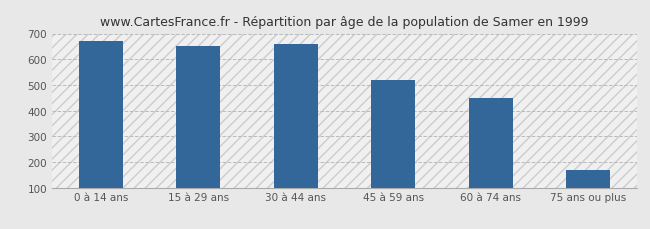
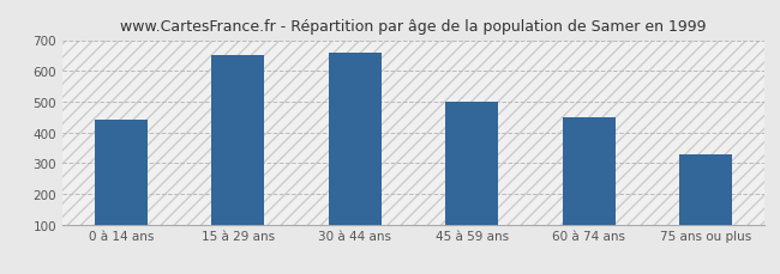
0 à 14 ans: 670 -> 440
45 à 59 ans: 520 -> 500
75 ans ou plus: 168 -> 330
